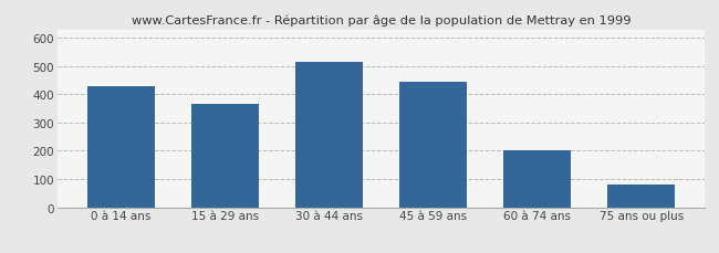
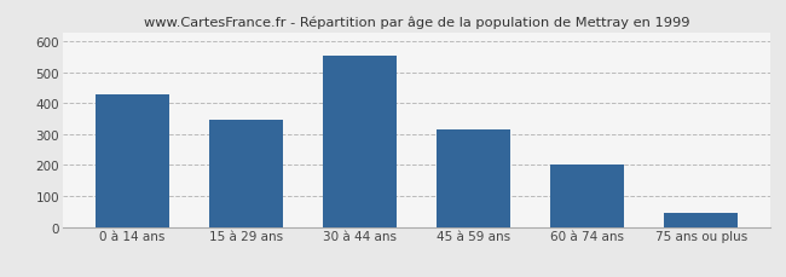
15 à 29 ans: 365 -> 345
30 à 44 ans: 516 -> 555
45 à 59 ans: 443 -> 315
75 ans ou plus: 79 -> 45
